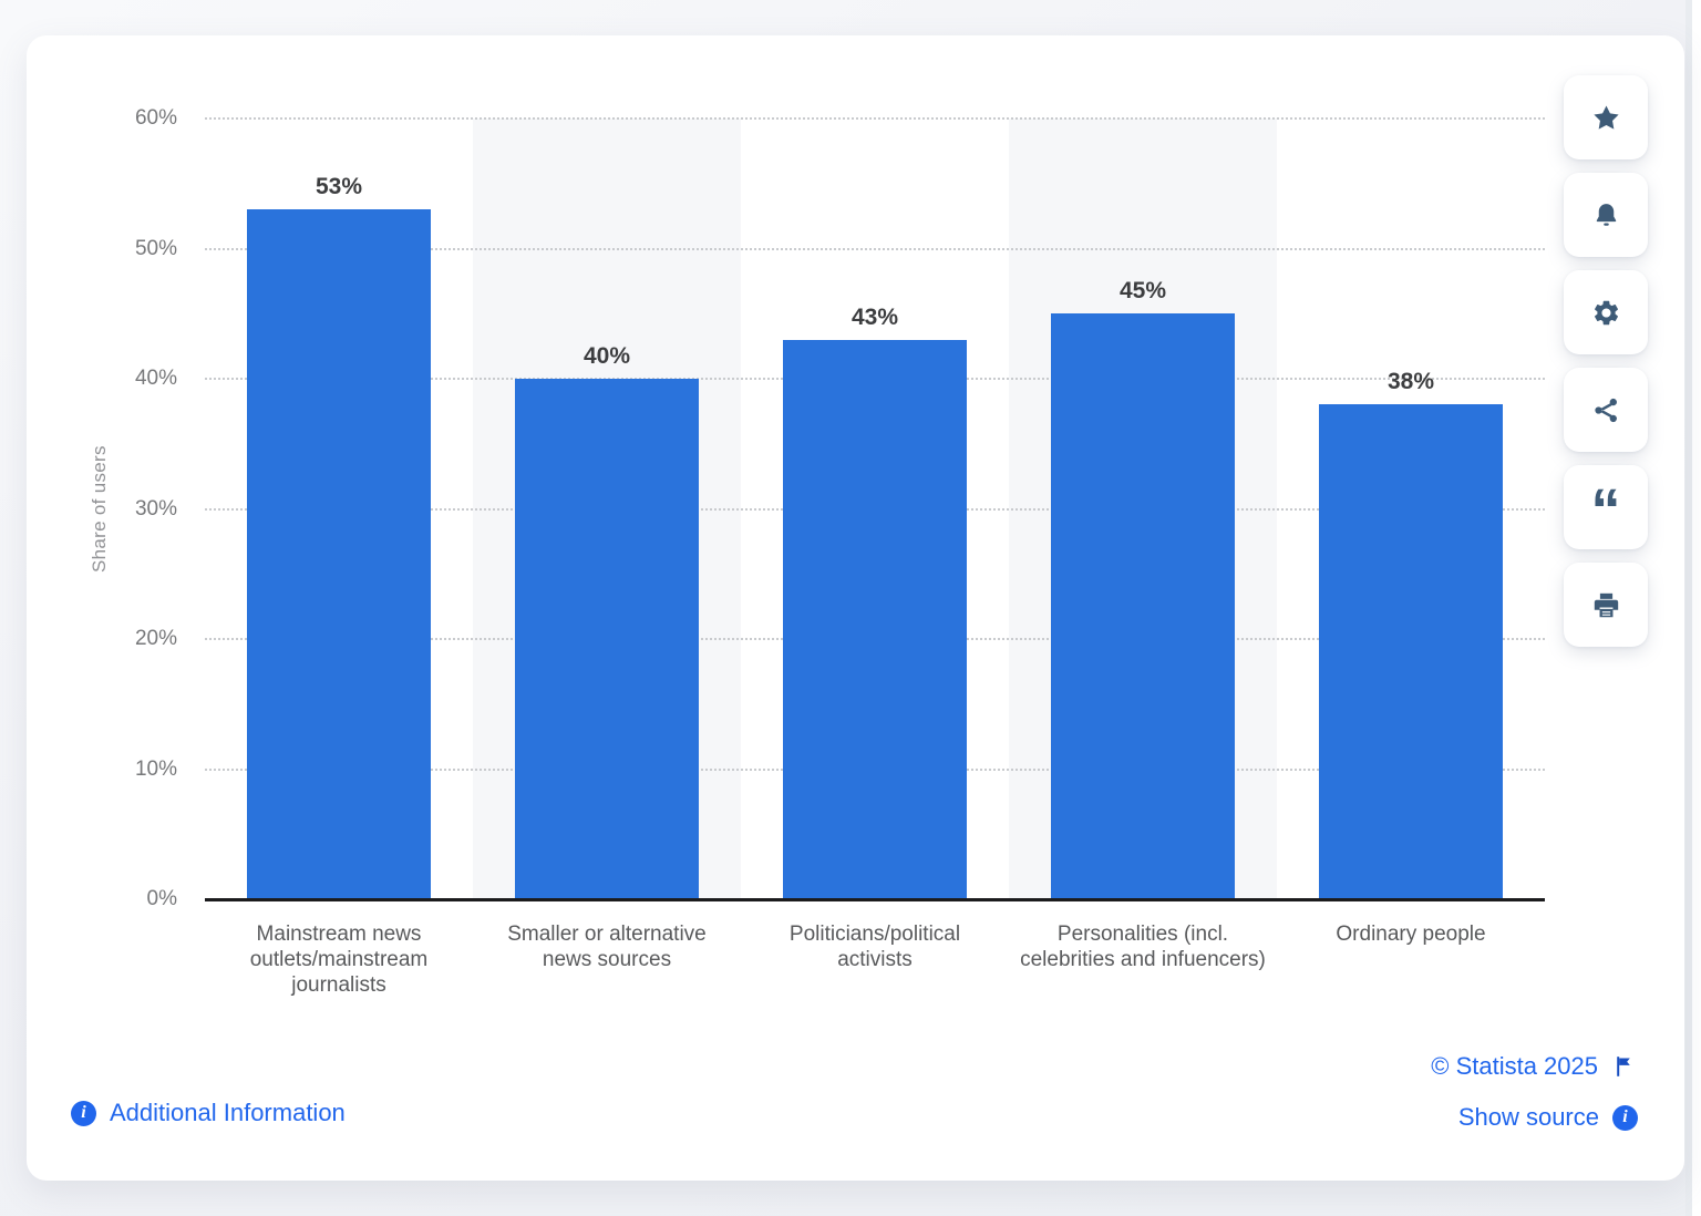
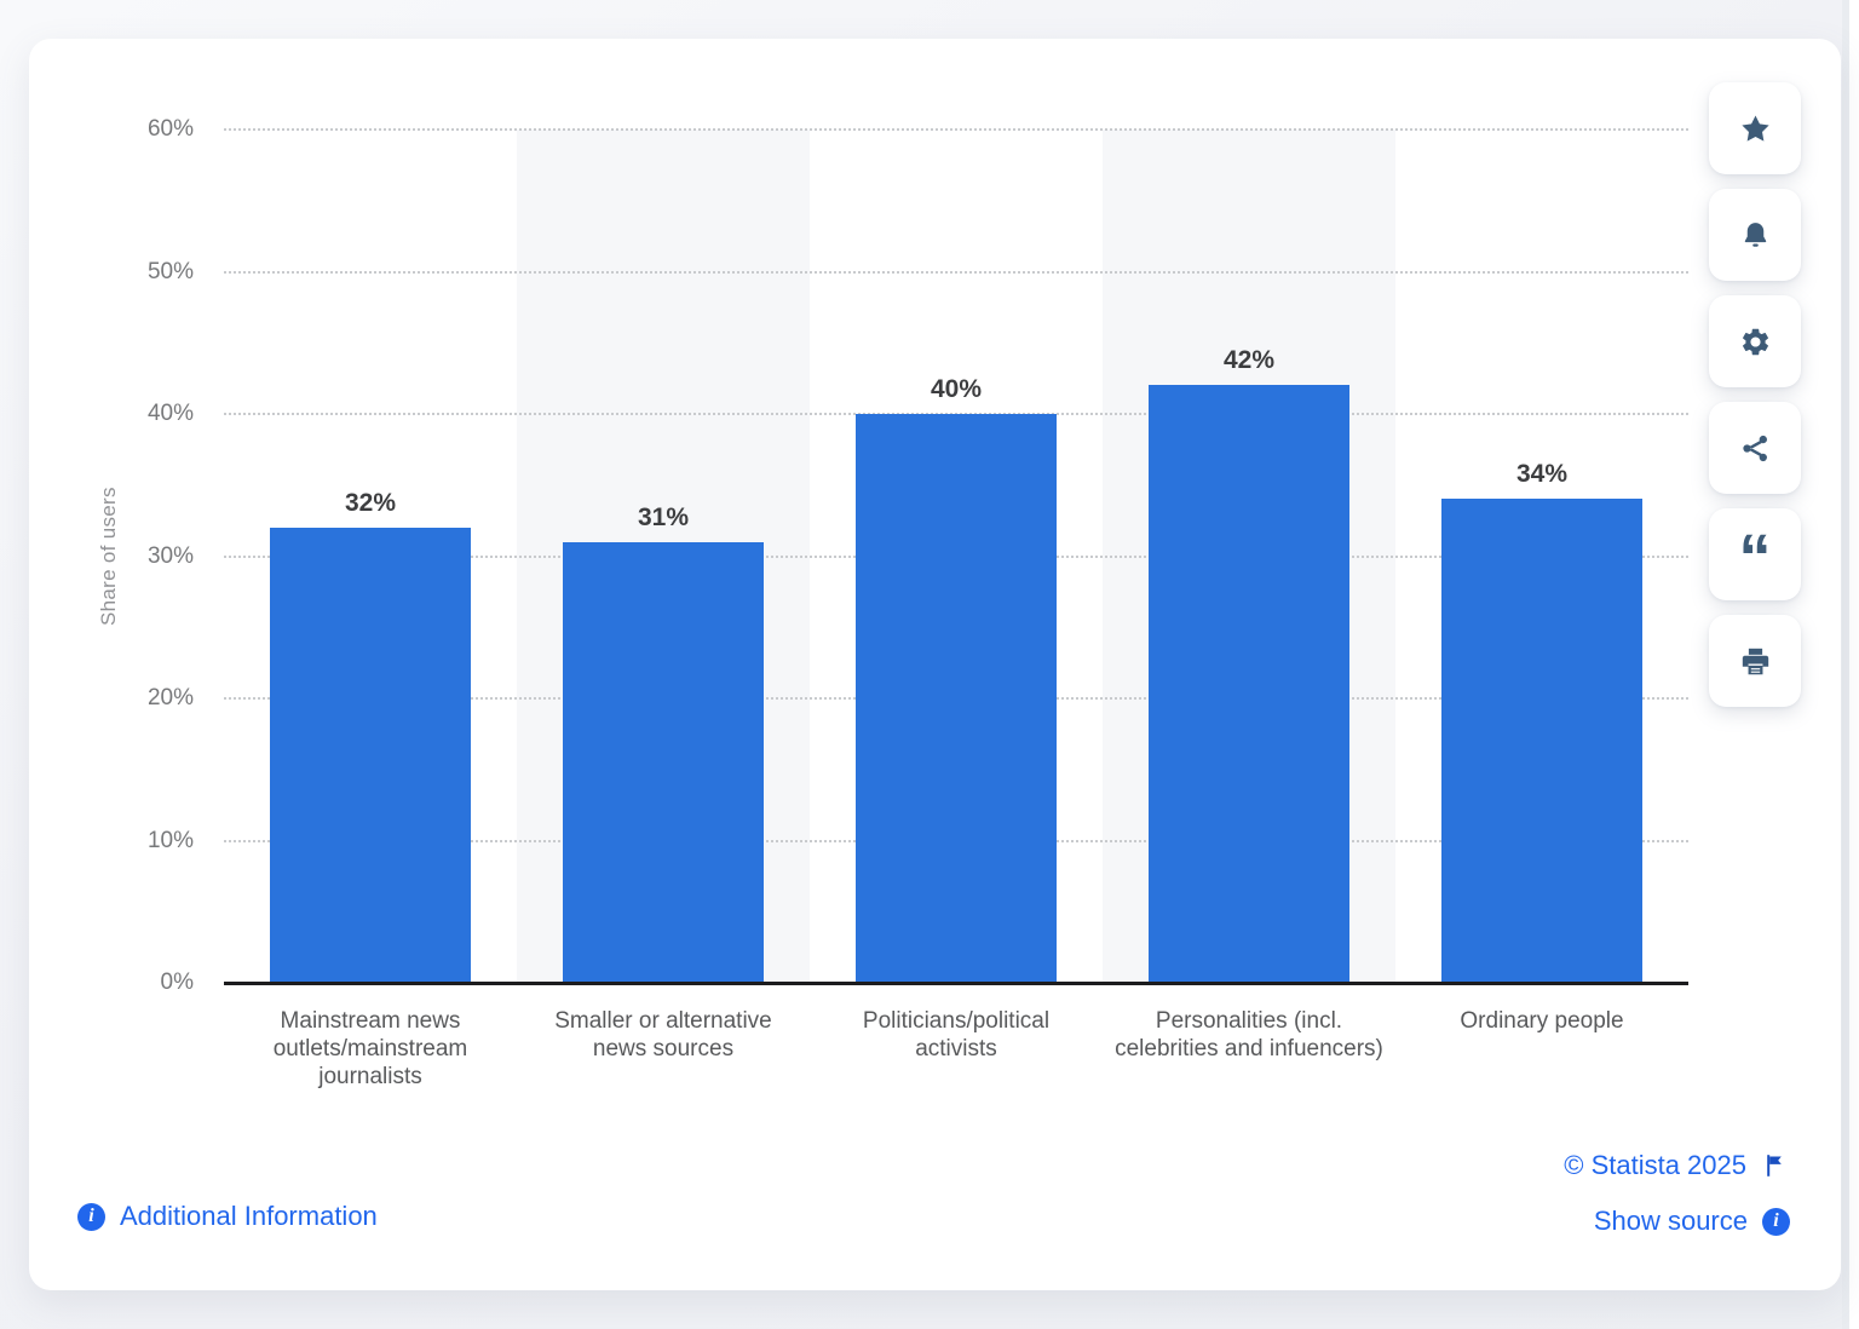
Mainstream news outlets/mainstream journalists: 53% -> 32%
Smaller or alternative news sources: 40% -> 31%
Politicians/political activists: 43% -> 40%
Personalities (incl. celebrities and infuencers): 45% -> 42%
Ordinary people: 38% -> 34%
